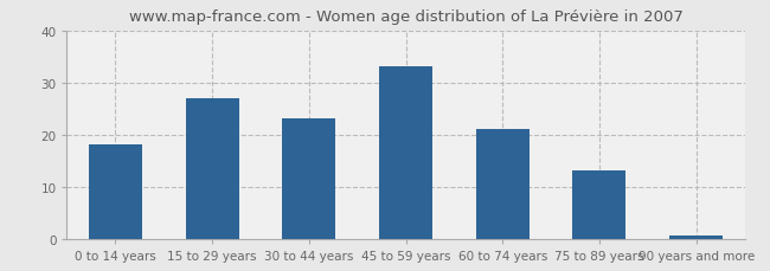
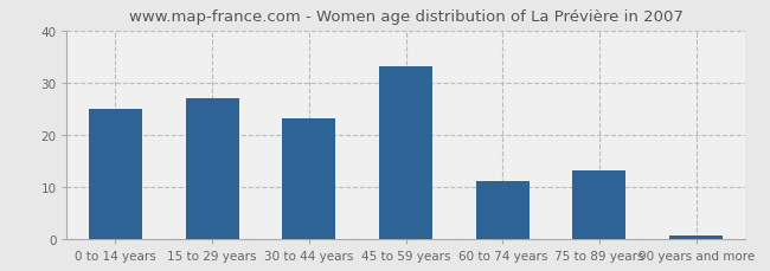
0 to 14 years: 18.0 -> 25.0
60 to 74 years: 21.0 -> 11.0
